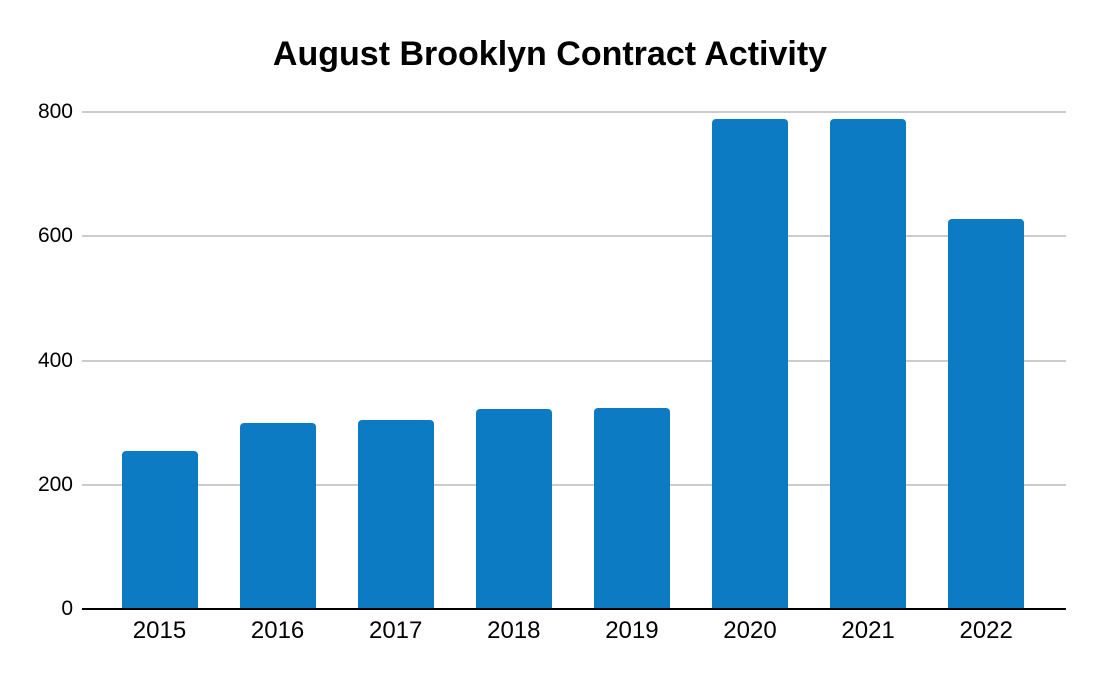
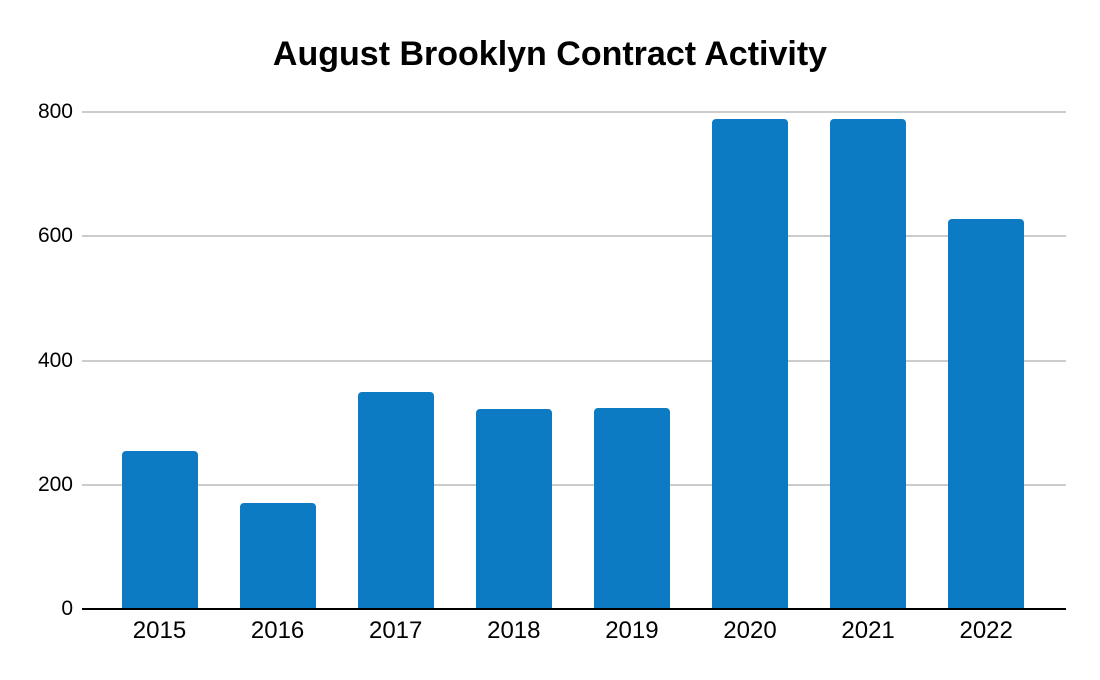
2016: 300 -> 170
2017: 300 -> 350
